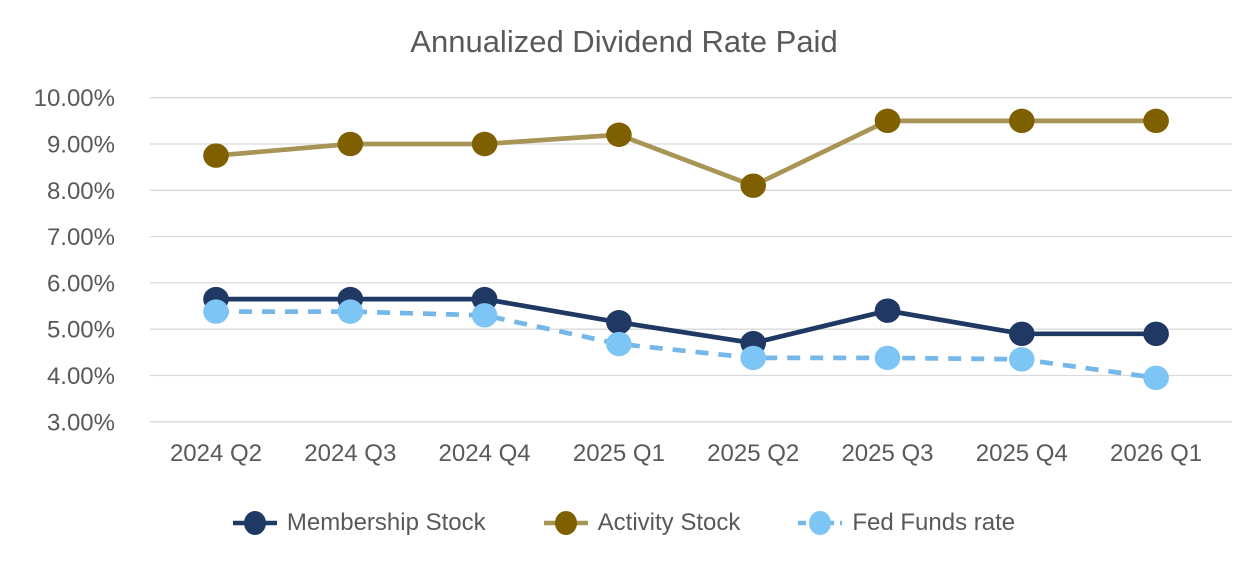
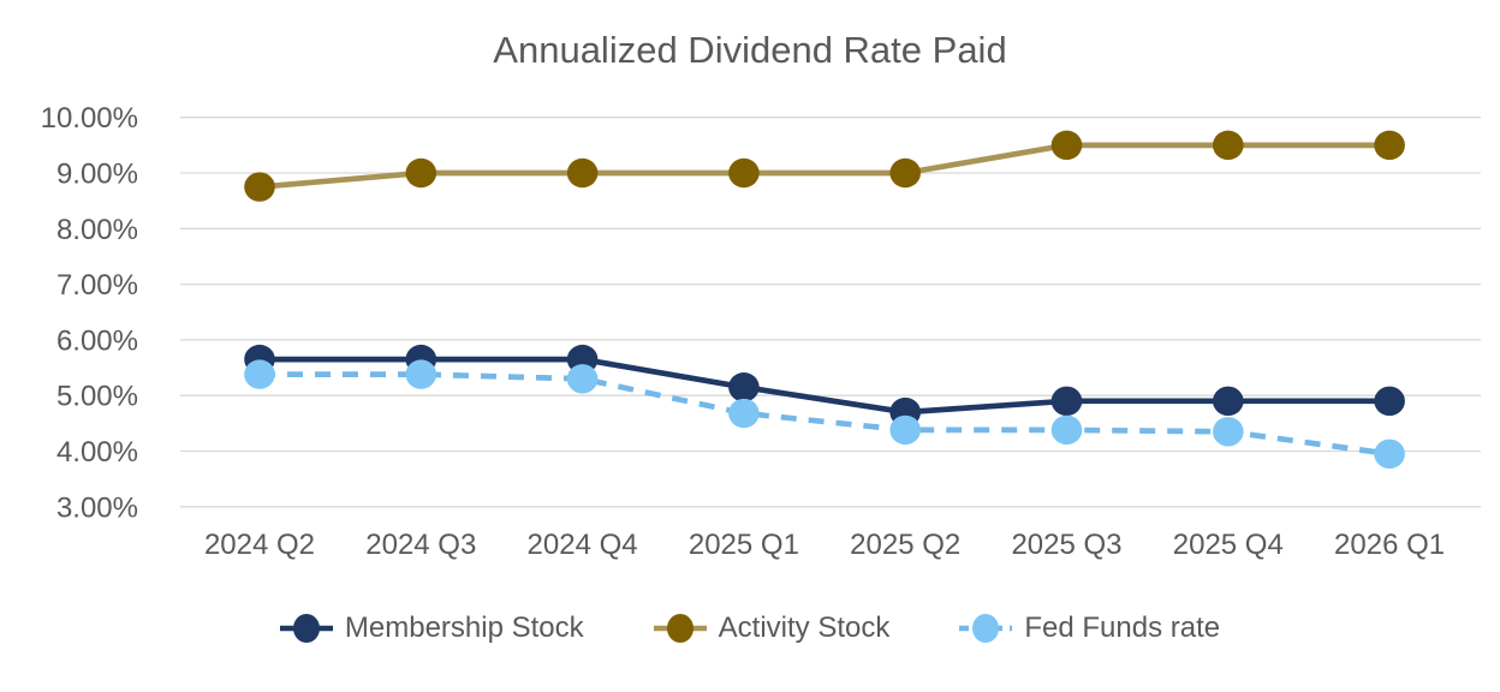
Activity Stock/2025 Q1: 9.2% -> 9.0%
Activity Stock/2025 Q2: 8.1% -> 9.0%
Membership Stock/2025 Q3: 5.4% -> 4.9%
